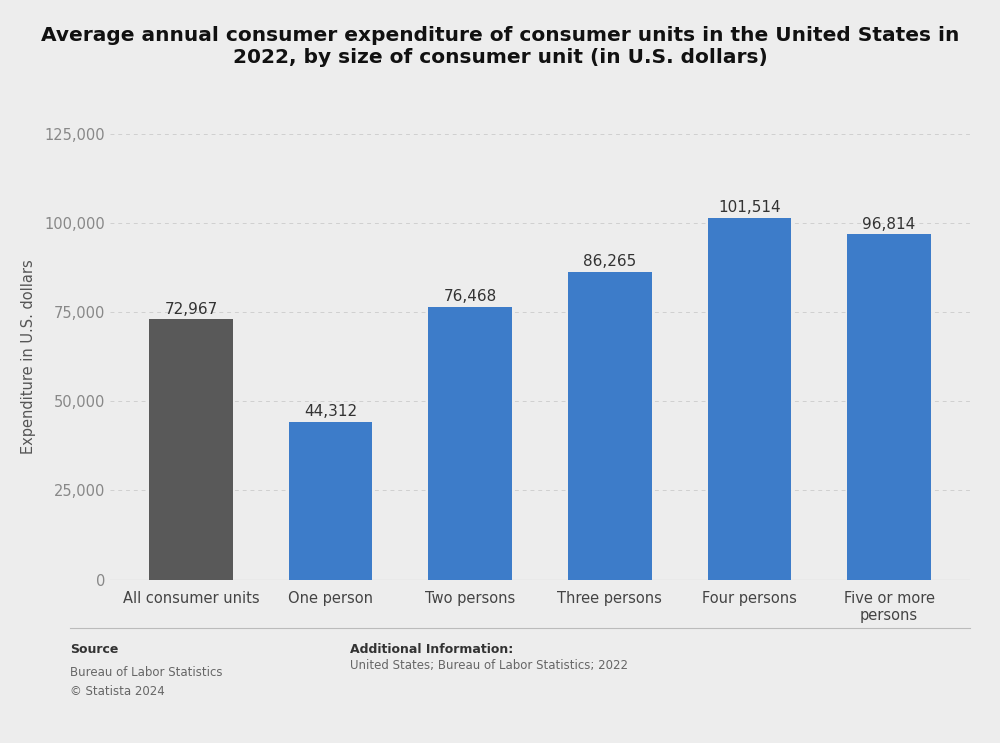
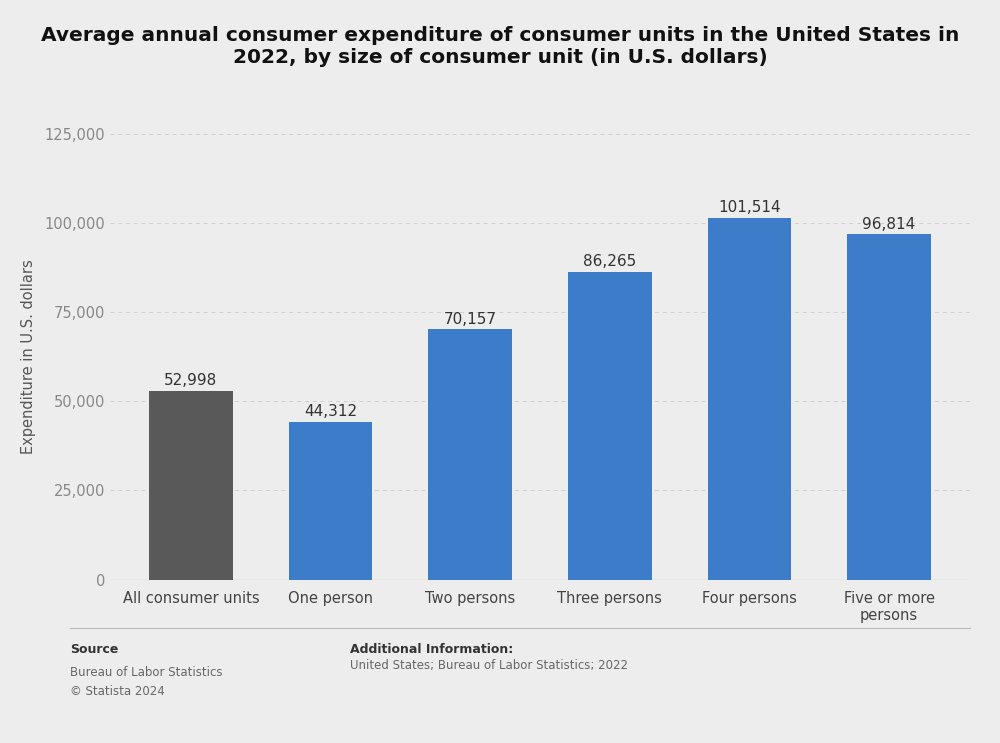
All consumer units: 72,967 -> 52,998
Two persons: 76,468 -> 70,157
